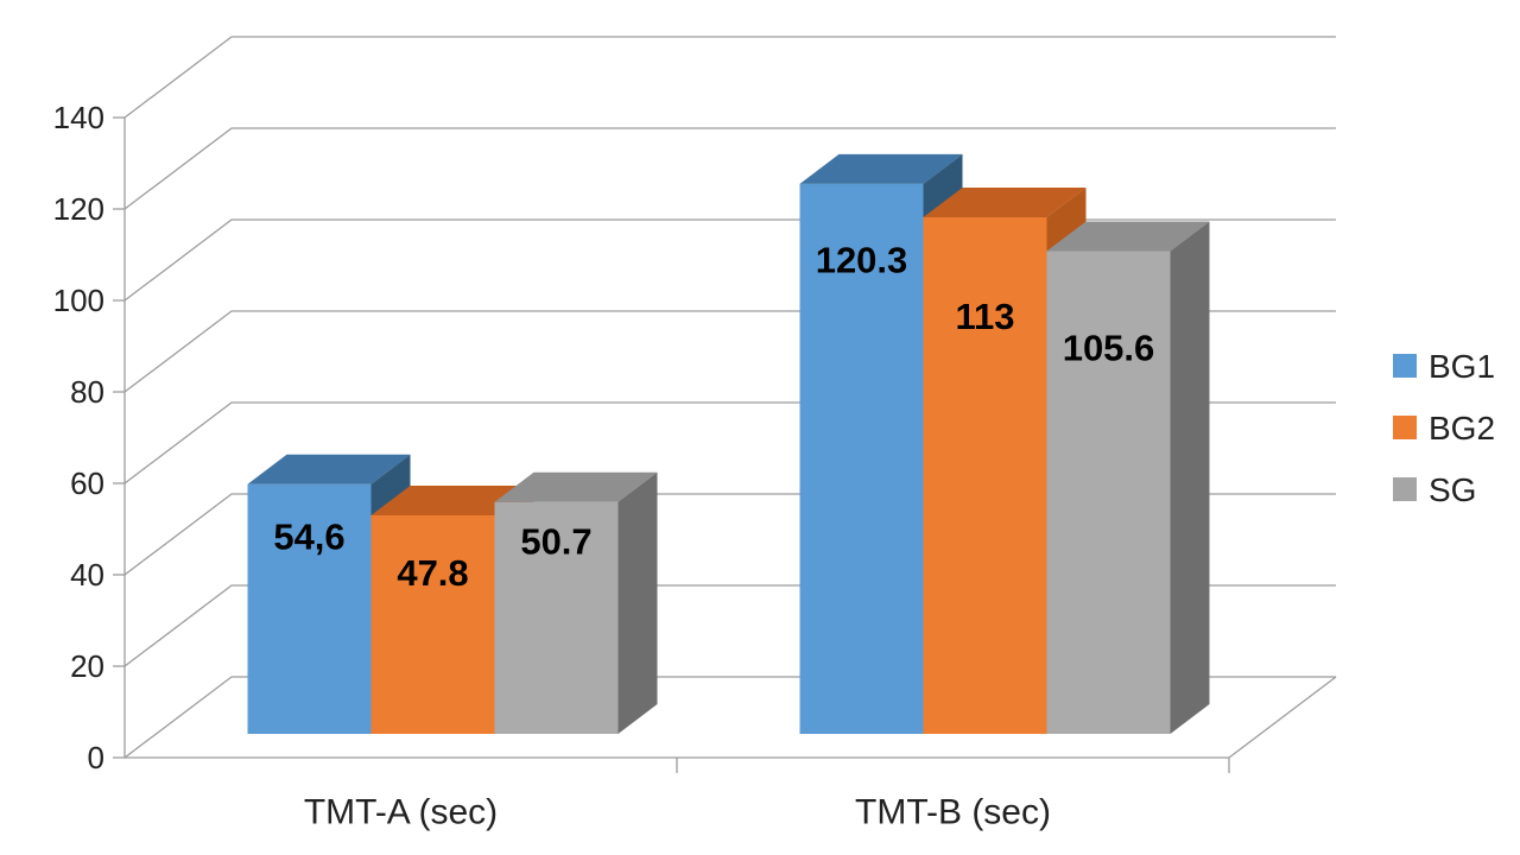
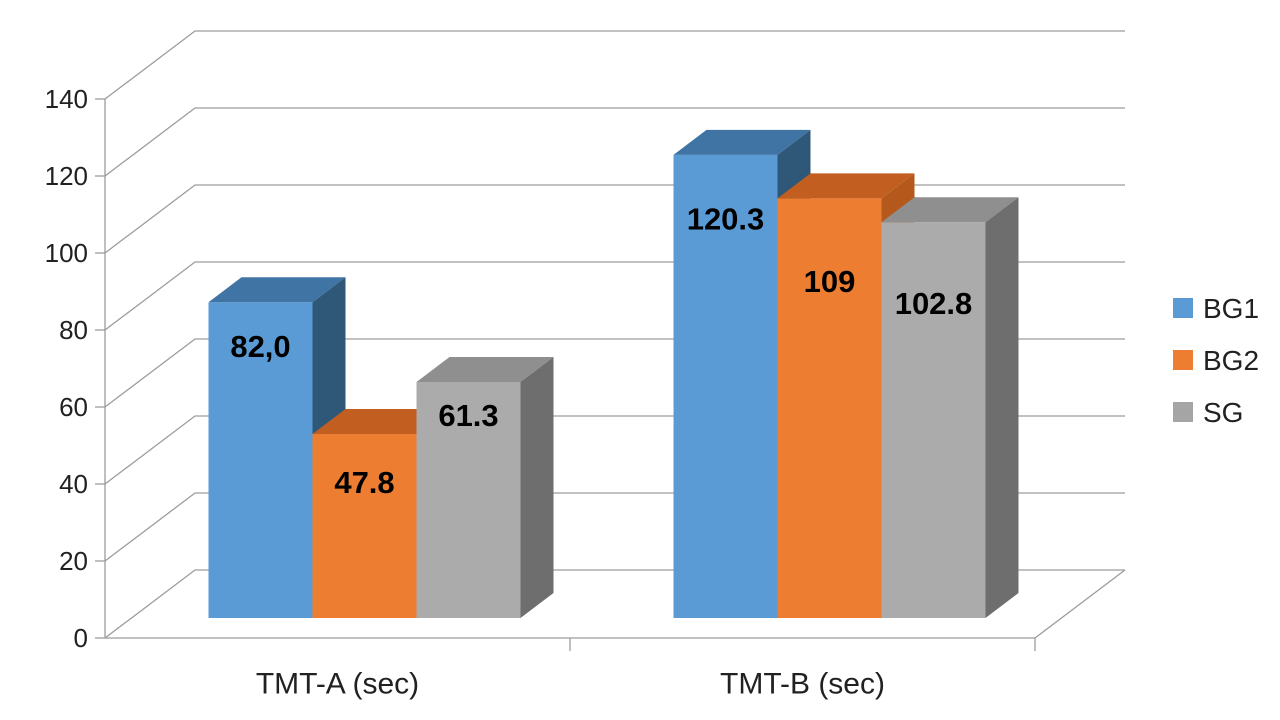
BG1/TMT-A (sec): 54,6 -> 82,0
SG/TMT-A (sec): 50.7 -> 61.3
BG2/TMT-B (sec): 113 -> 109
SG/TMT-B (sec): 105.6 -> 102.8
